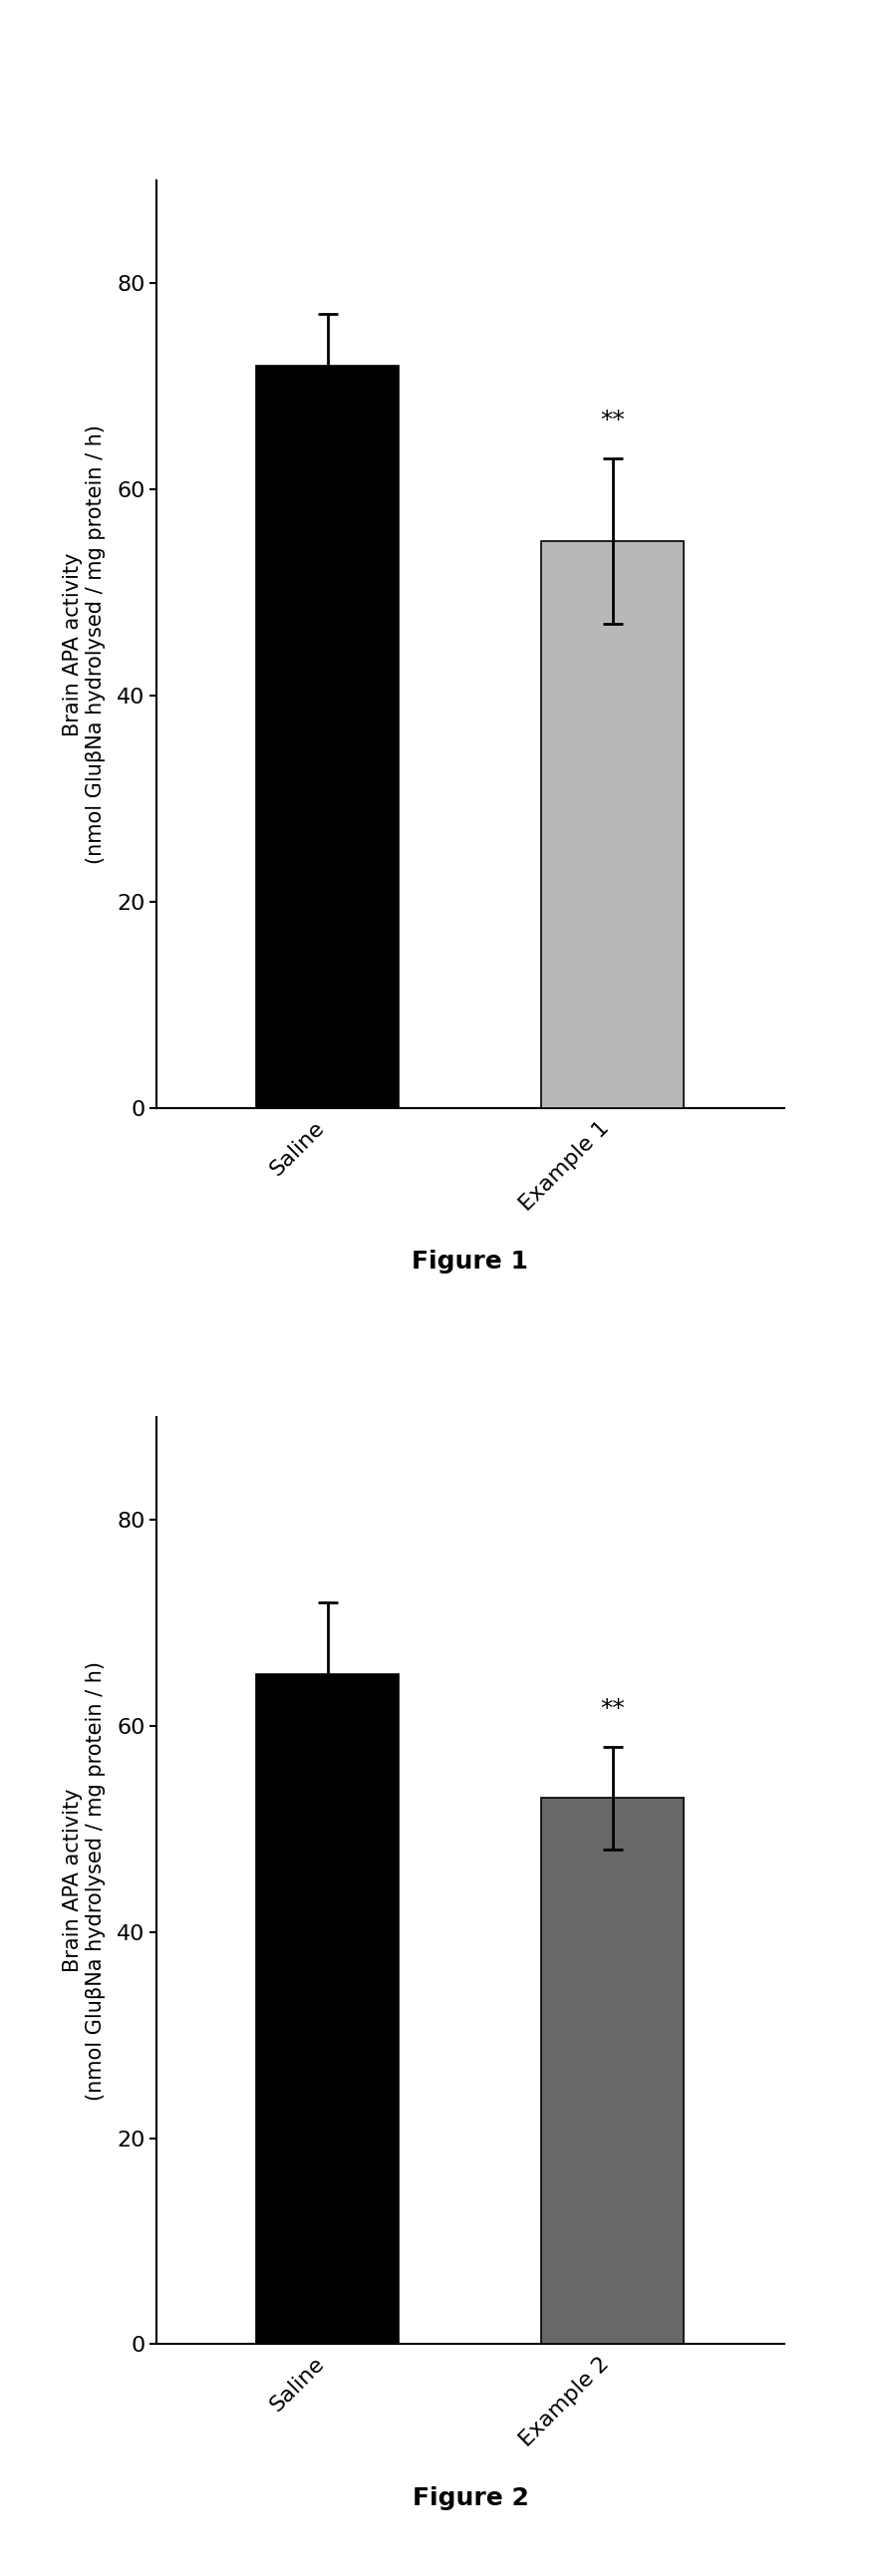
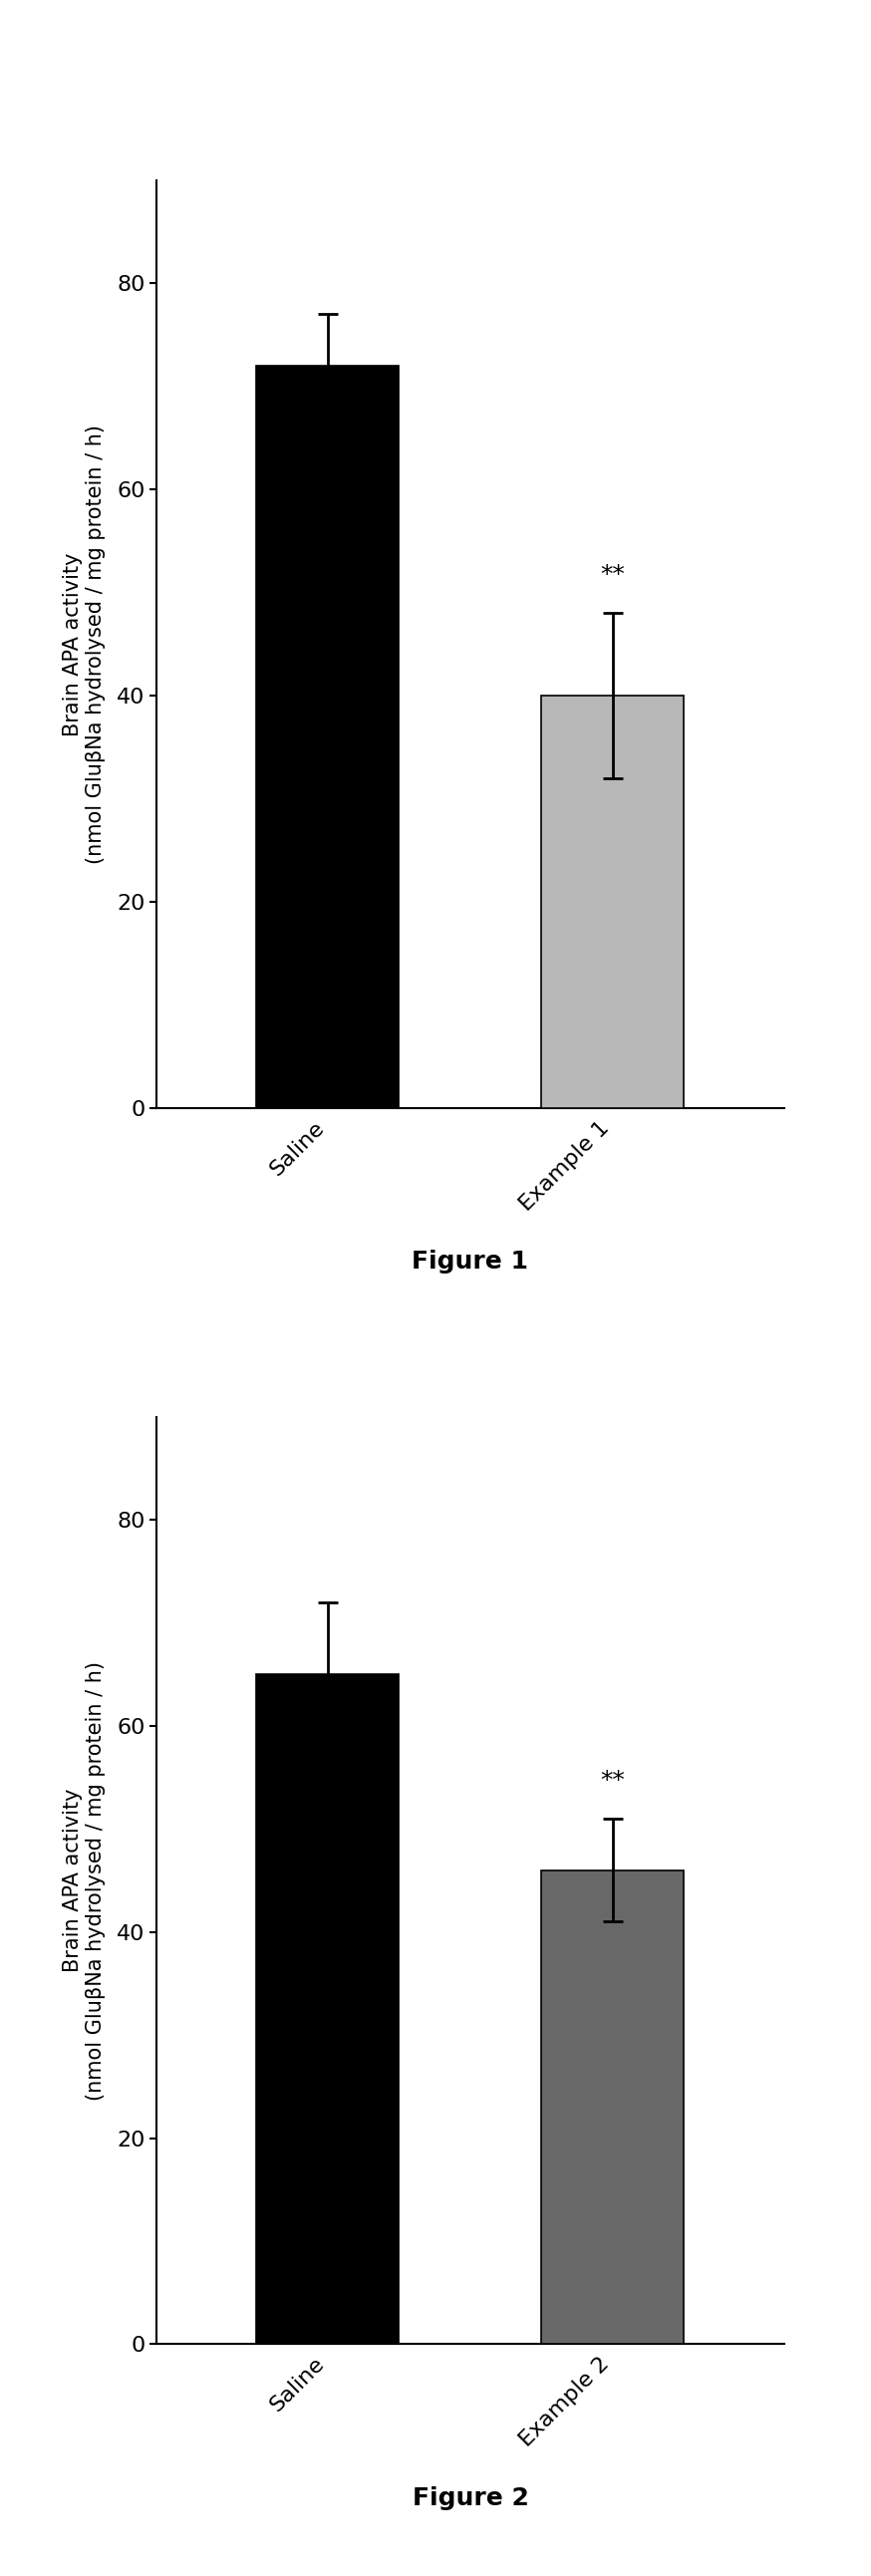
Example 1: 55 -> 40
Example 2: 53 -> 46
